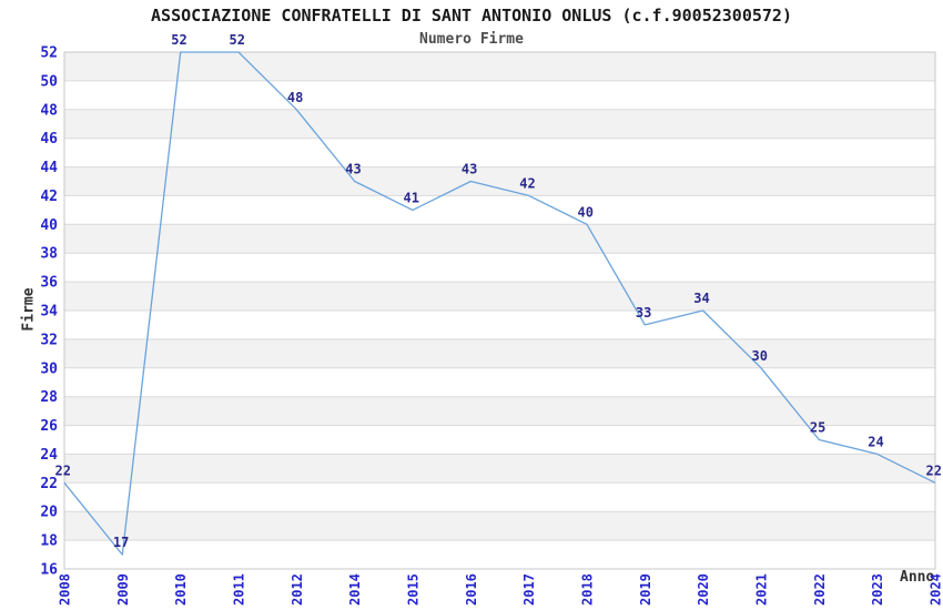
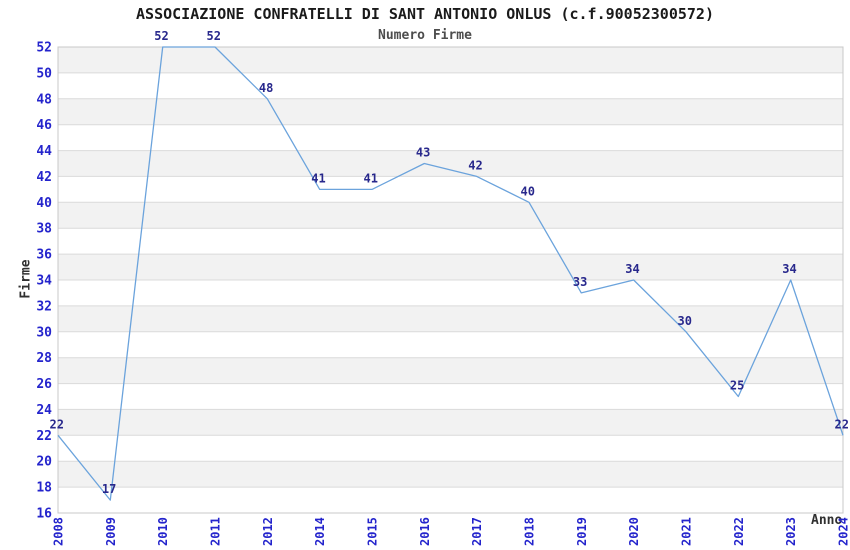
2014: 43 -> 41
2023: 24 -> 34
